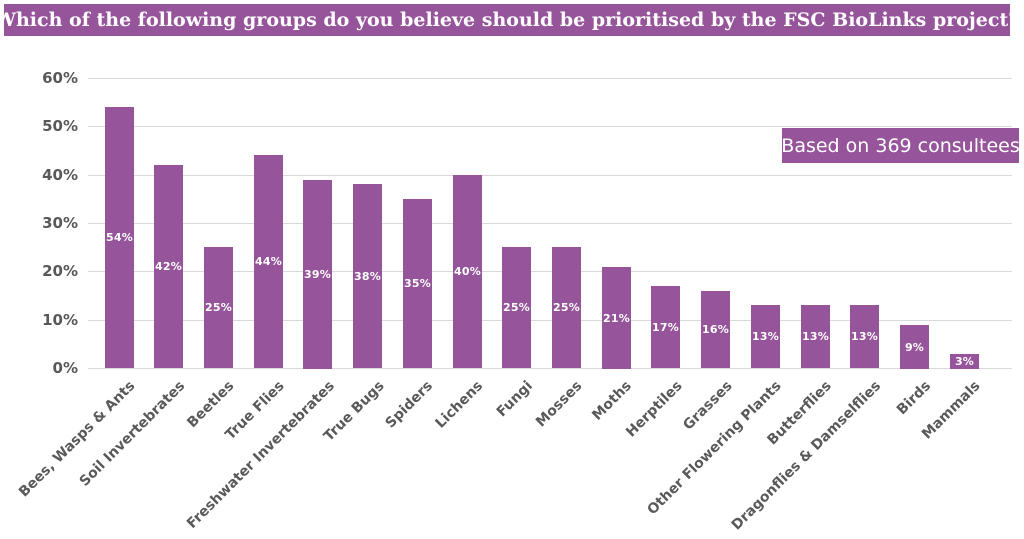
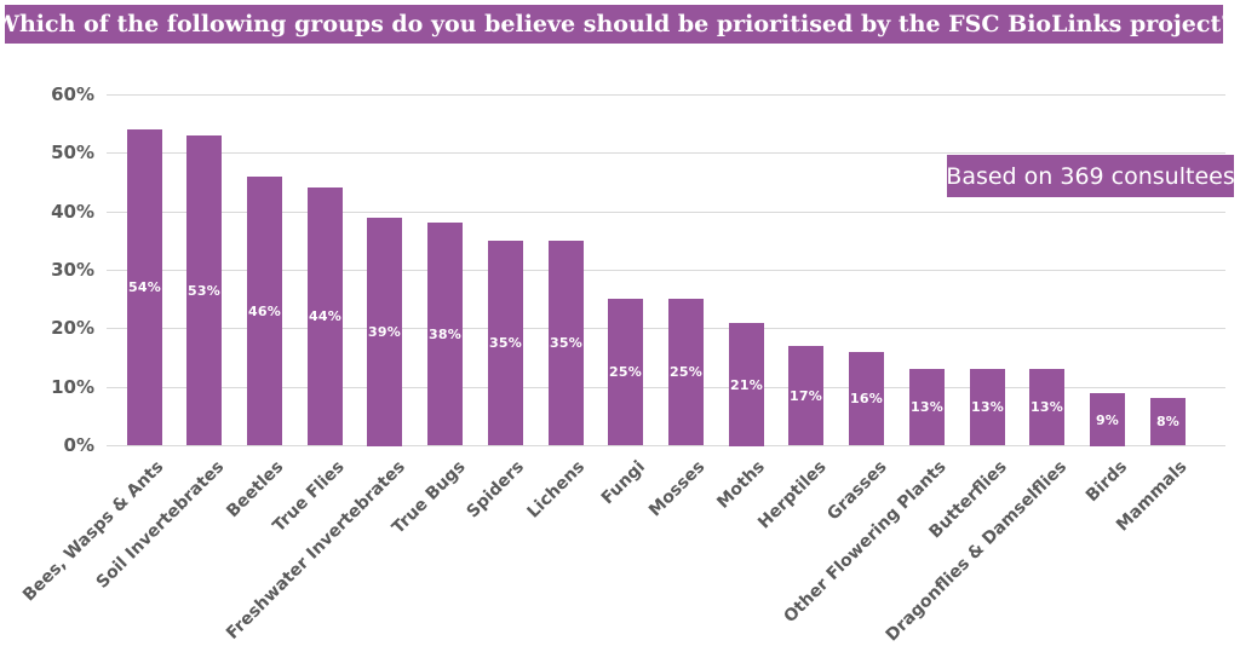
Soil Invertebrates: 42% -> 53%
Beetles: 25% -> 46%
Lichens: 40% -> 35%
Mammals: 3% -> 8%
